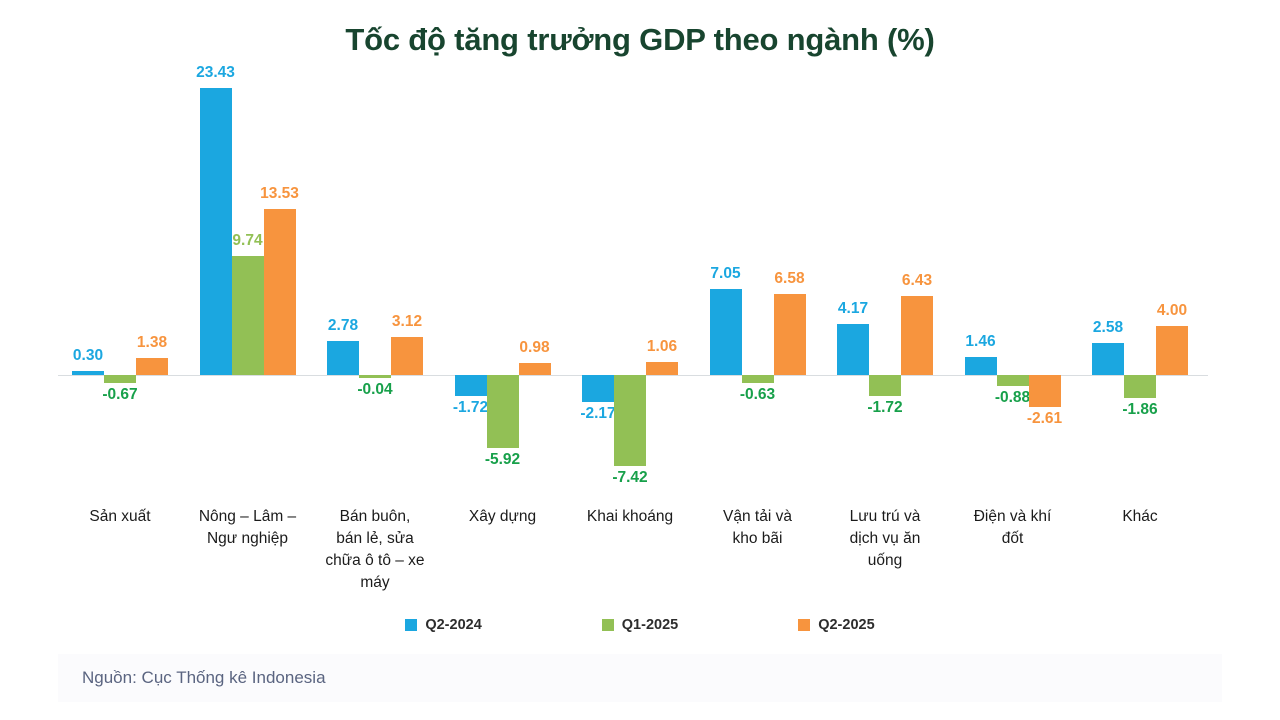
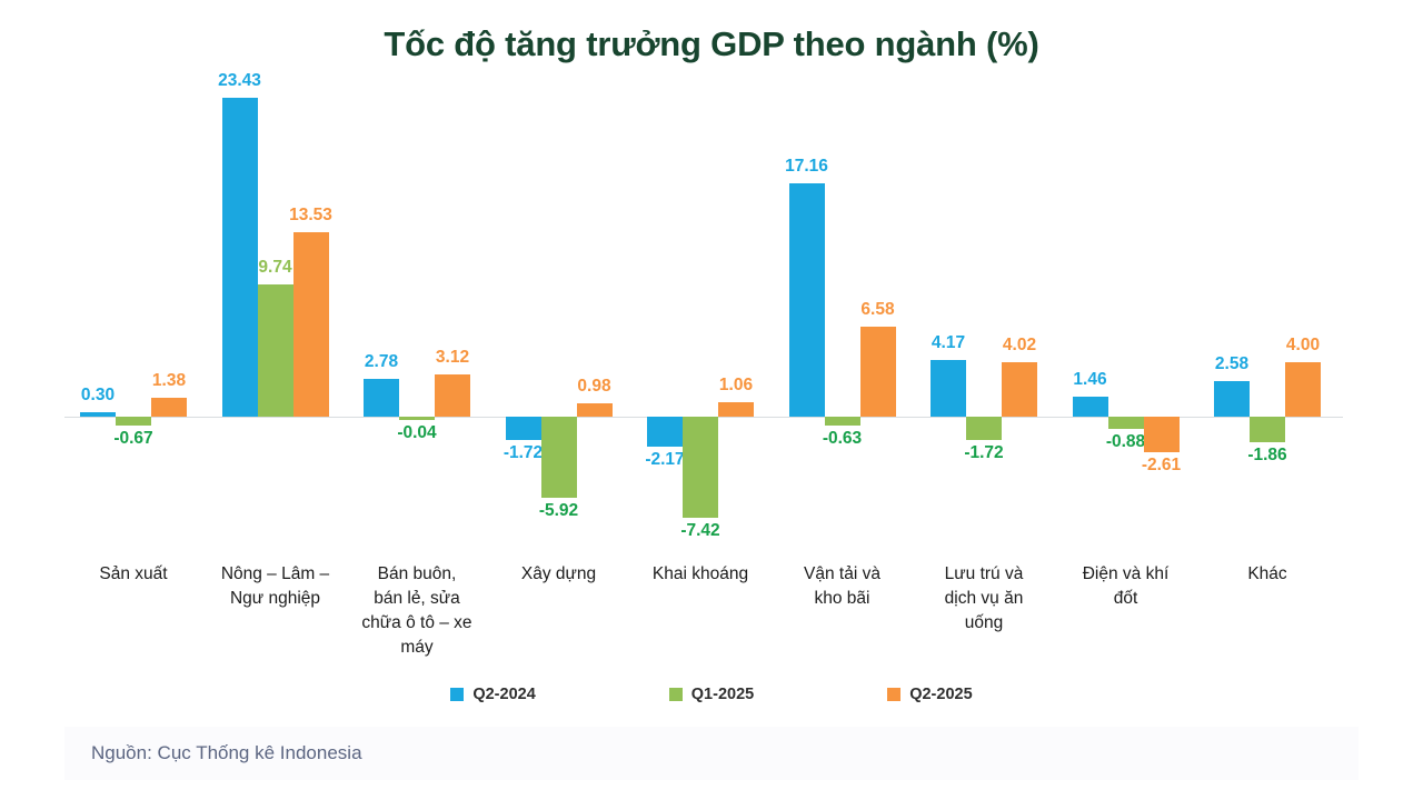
Q2-2024/Vận tải và kho bãi: 7.05 -> 17.16
Q2-2025/Lưu trú và dịch vụ ăn uống: 6.43 -> 4.02
